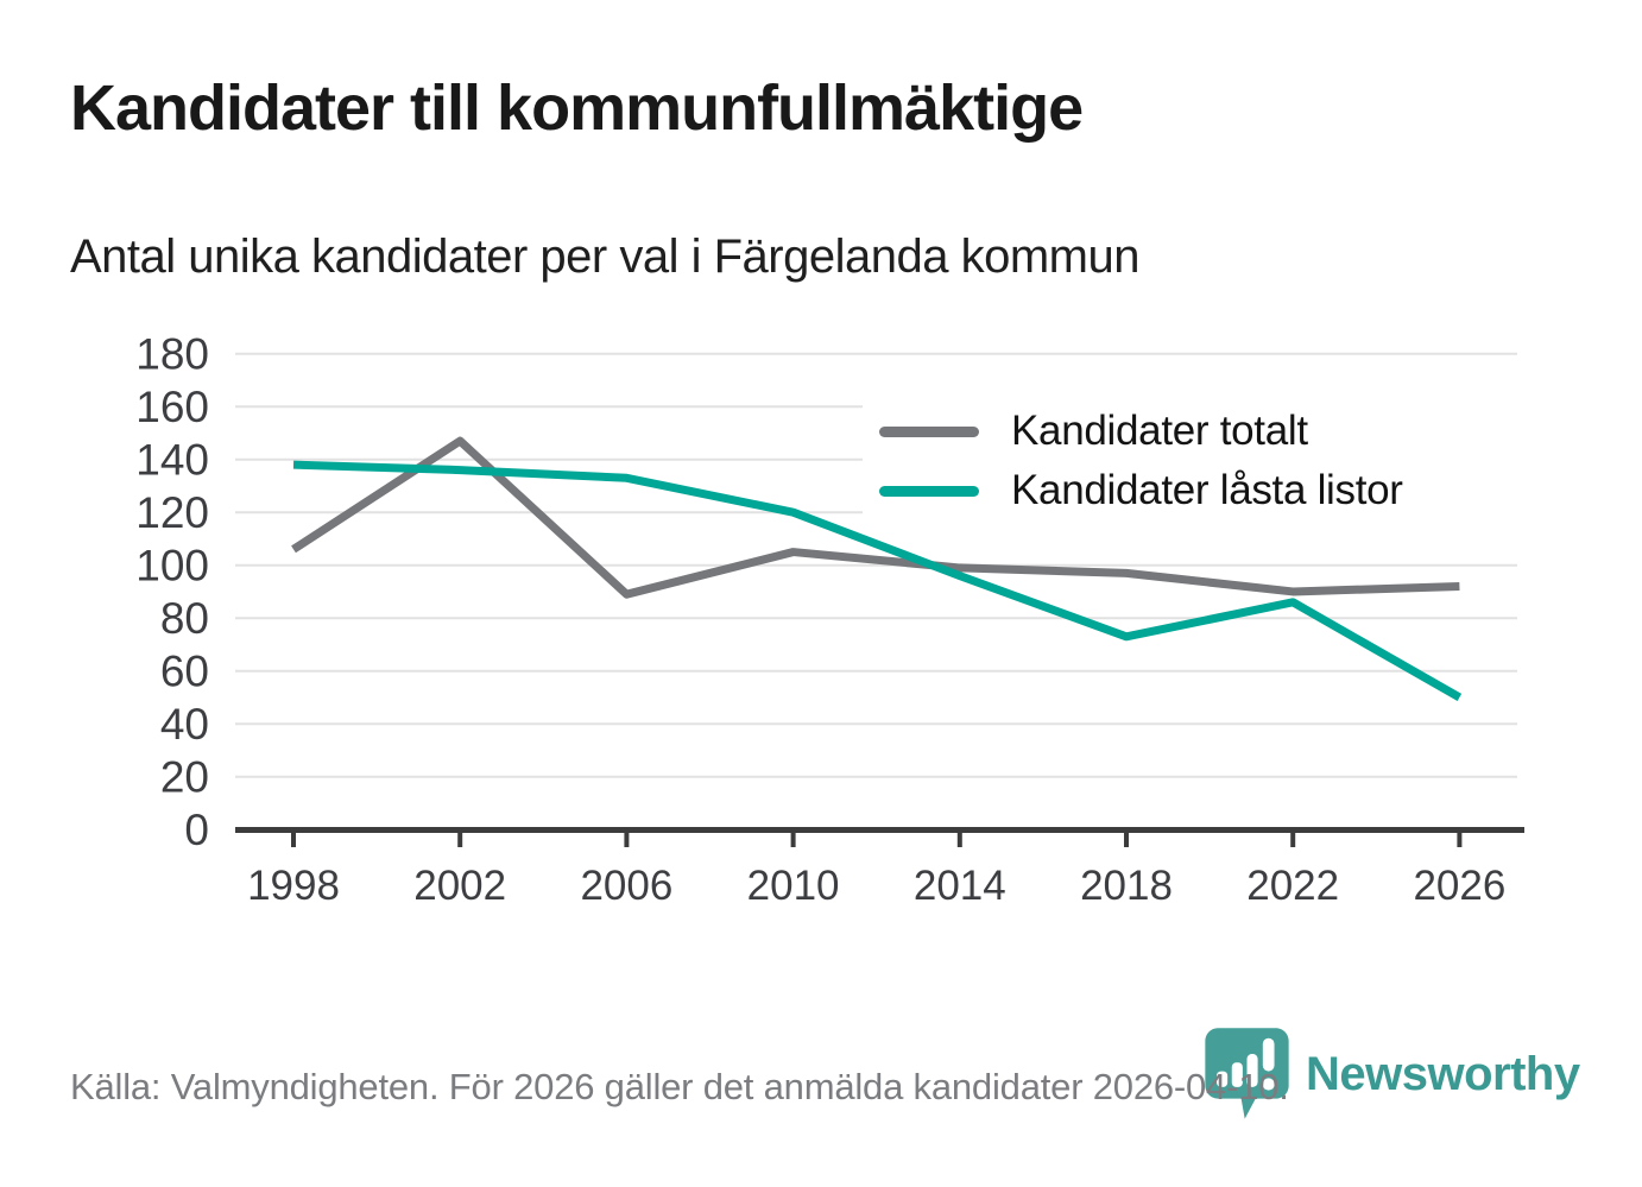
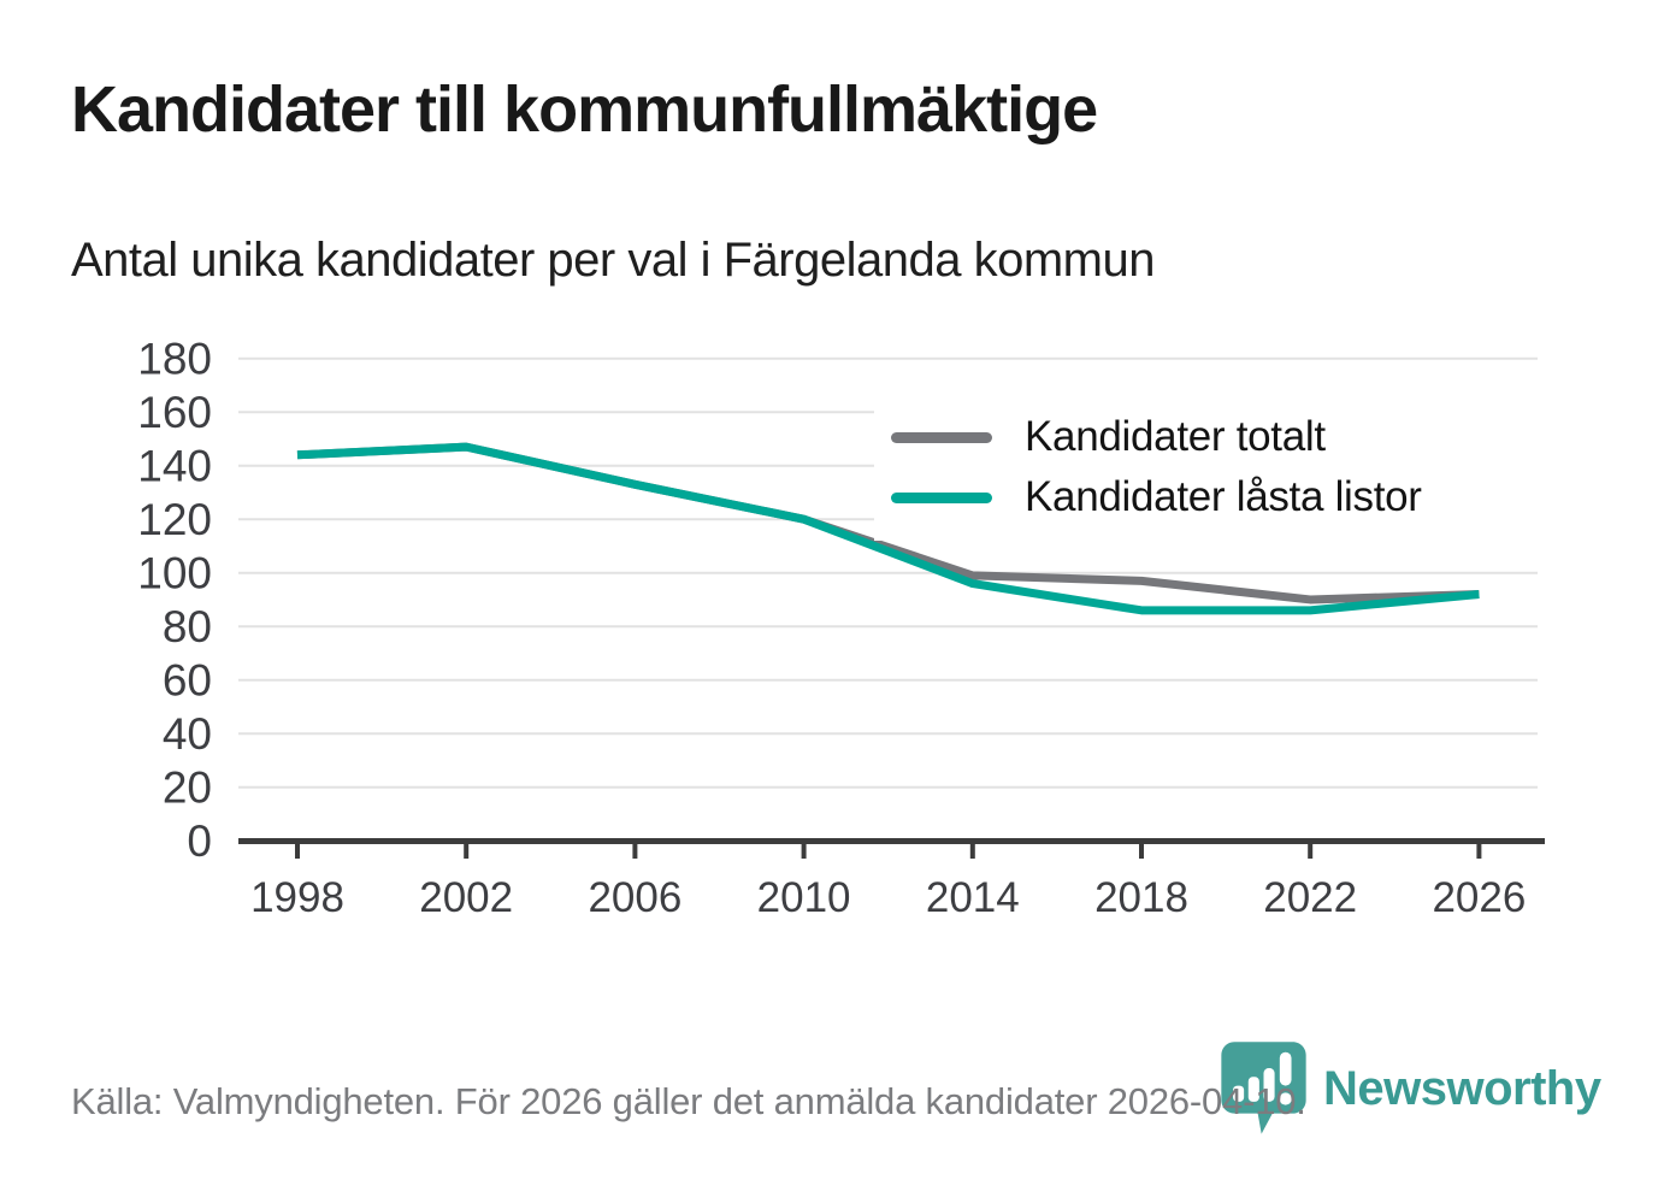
Kandidater totalt/1998: 106 -> 144
Kandidater låsta listor/1998: 138 -> 144
Kandidater låsta listor/2002: 136 -> 147
Kandidater totalt/2006: 89 -> 133
Kandidater totalt/2010: 105 -> 120
Kandidater låsta listor/2018: 73 -> 86
Kandidater låsta listor/2026: 50 -> 92
